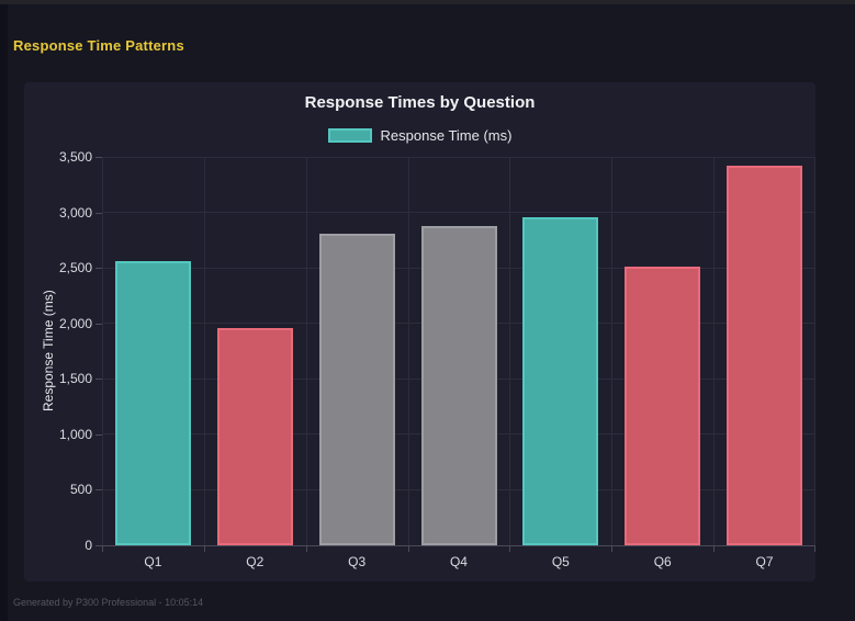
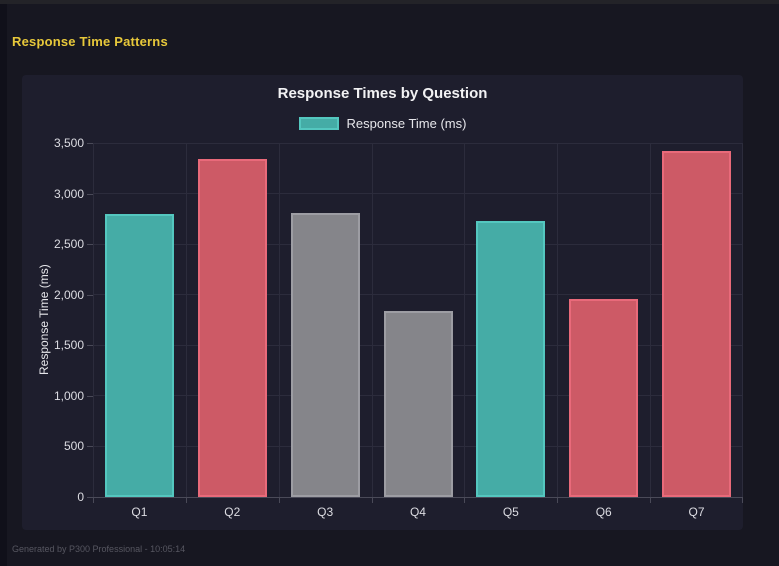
Q1: 2560 -> 2800
Q2: 1960 -> 3340
Q4: 2880 -> 1840
Q5: 2960 -> 2730
Q6: 2510 -> 1960
